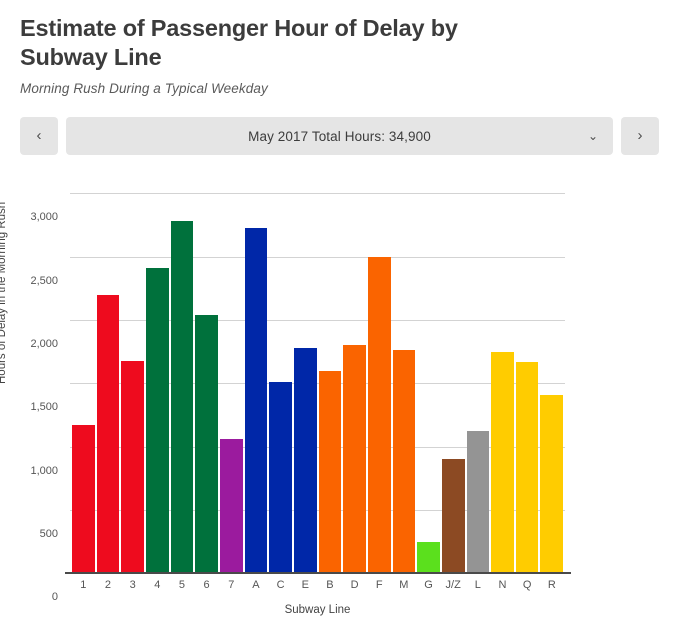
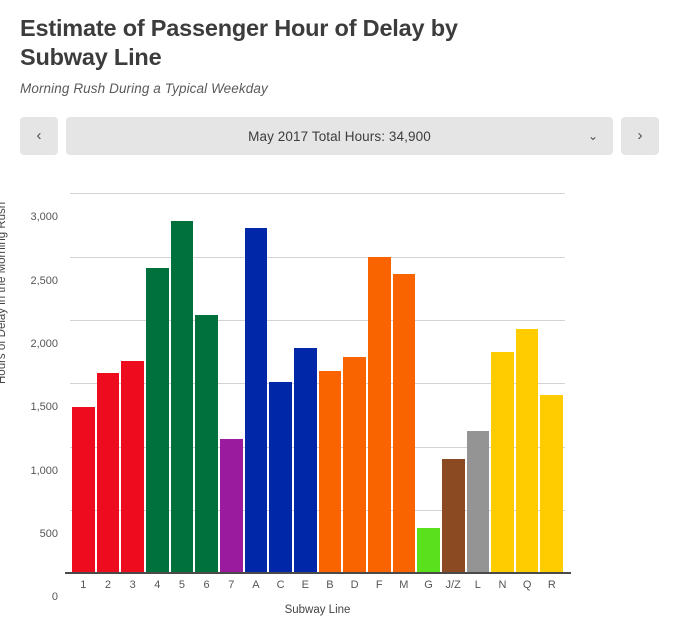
1: 1170 -> 1310
2: 2200 -> 1580
D: 1800 -> 1710
M: 1760 -> 2360
G: 250 -> 360
Q: 1670 -> 1930
